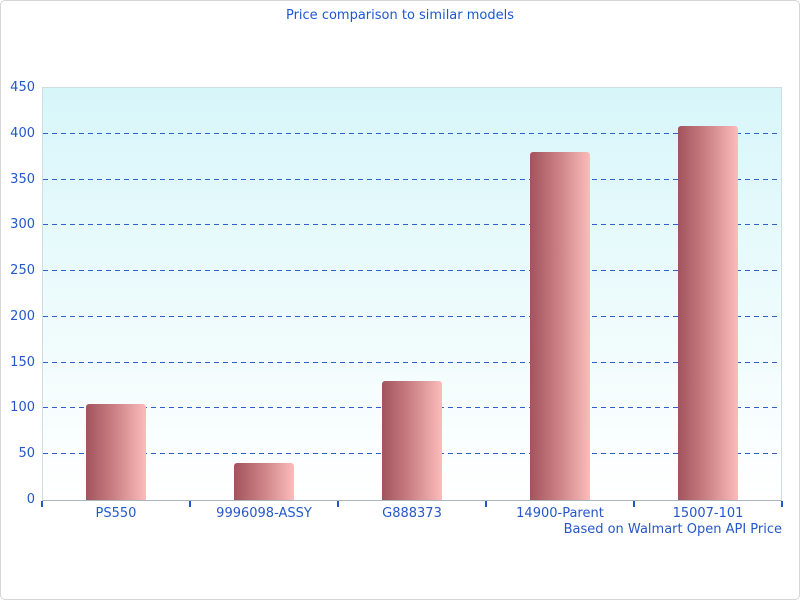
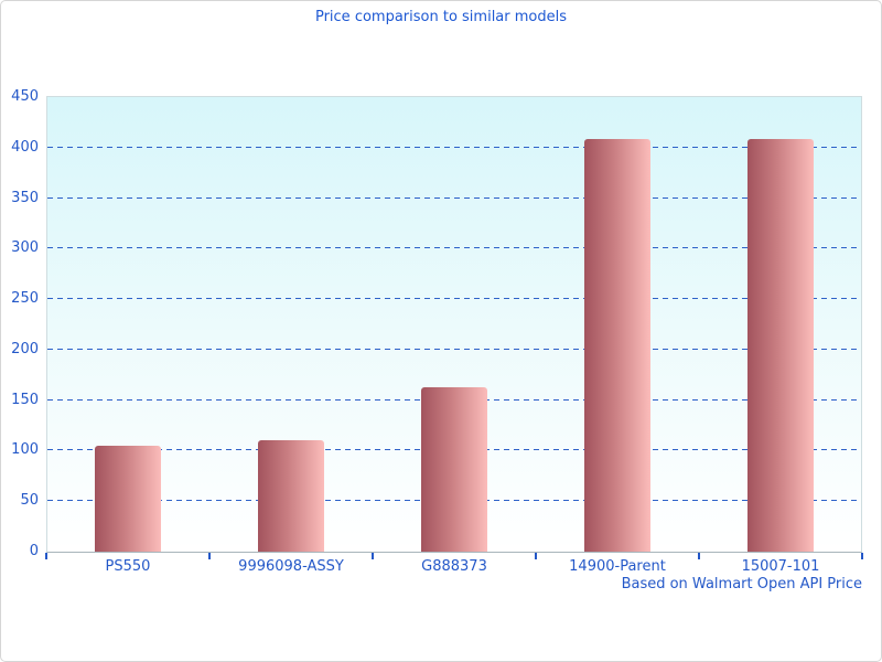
9996098-ASSY: 40 -> 110
G888373: 130 -> 160
14900-Parent: 380 -> 410
